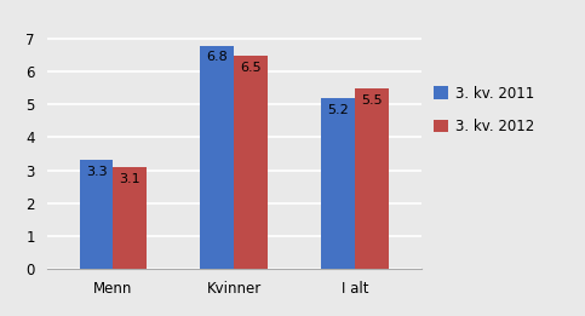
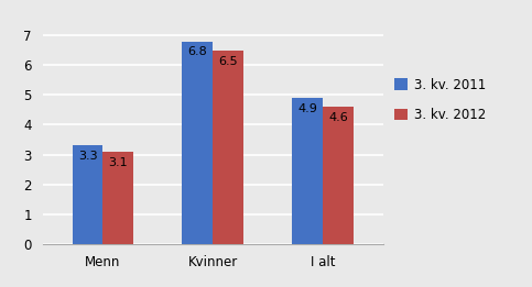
3. kv. 2011/I alt: 5.2 -> 4.9
3. kv. 2012/I alt: 5.5 -> 4.6
